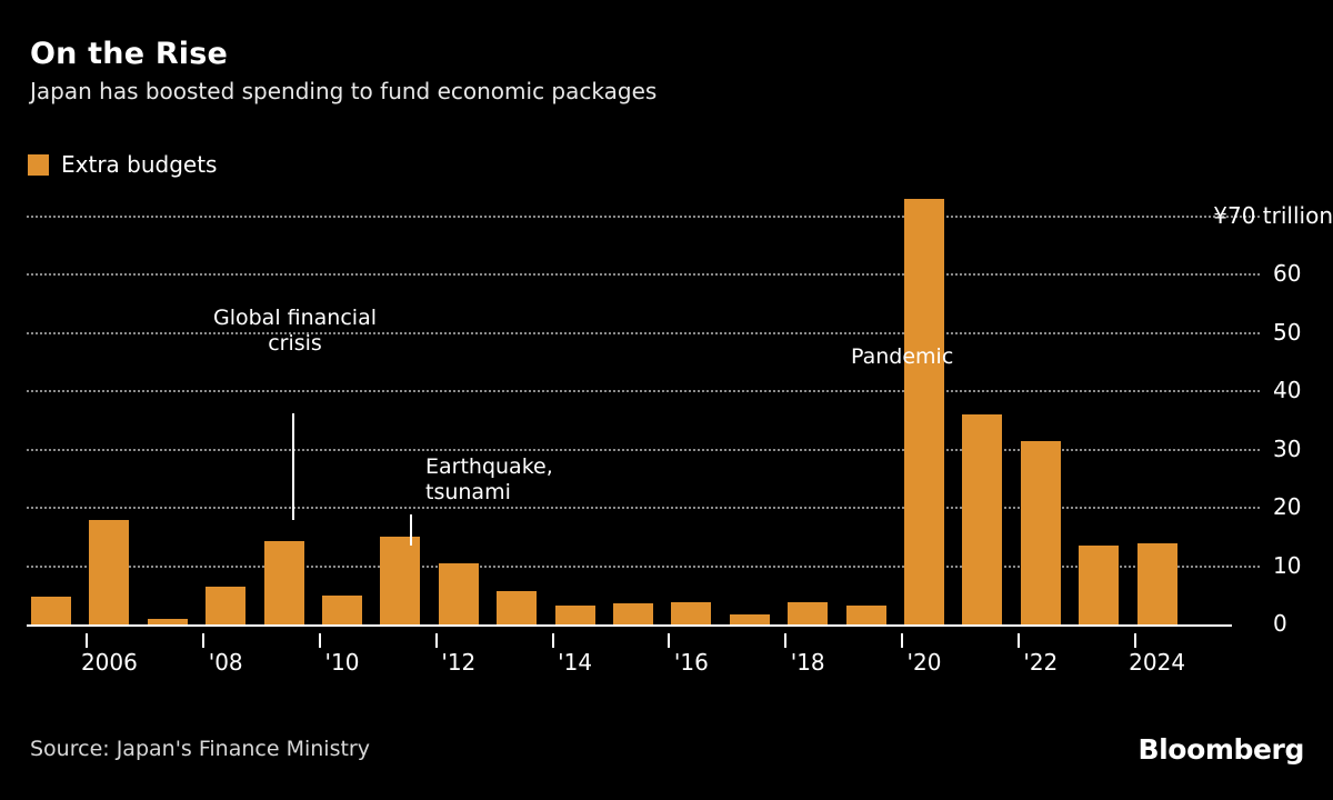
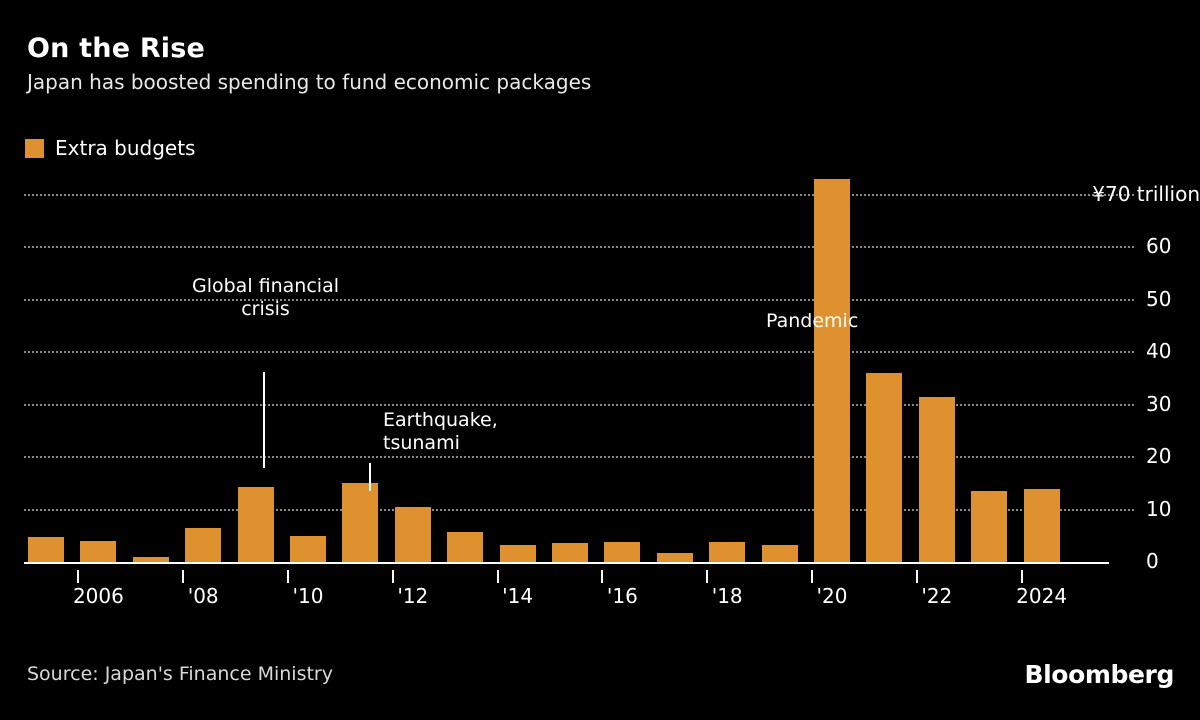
2006: 18 -> 4
